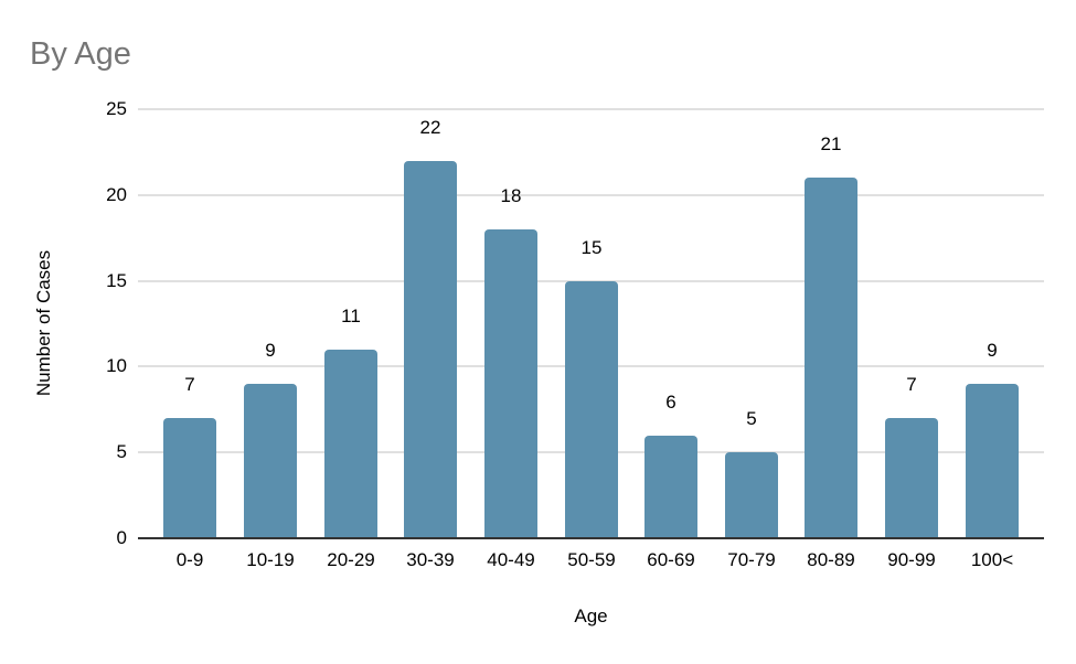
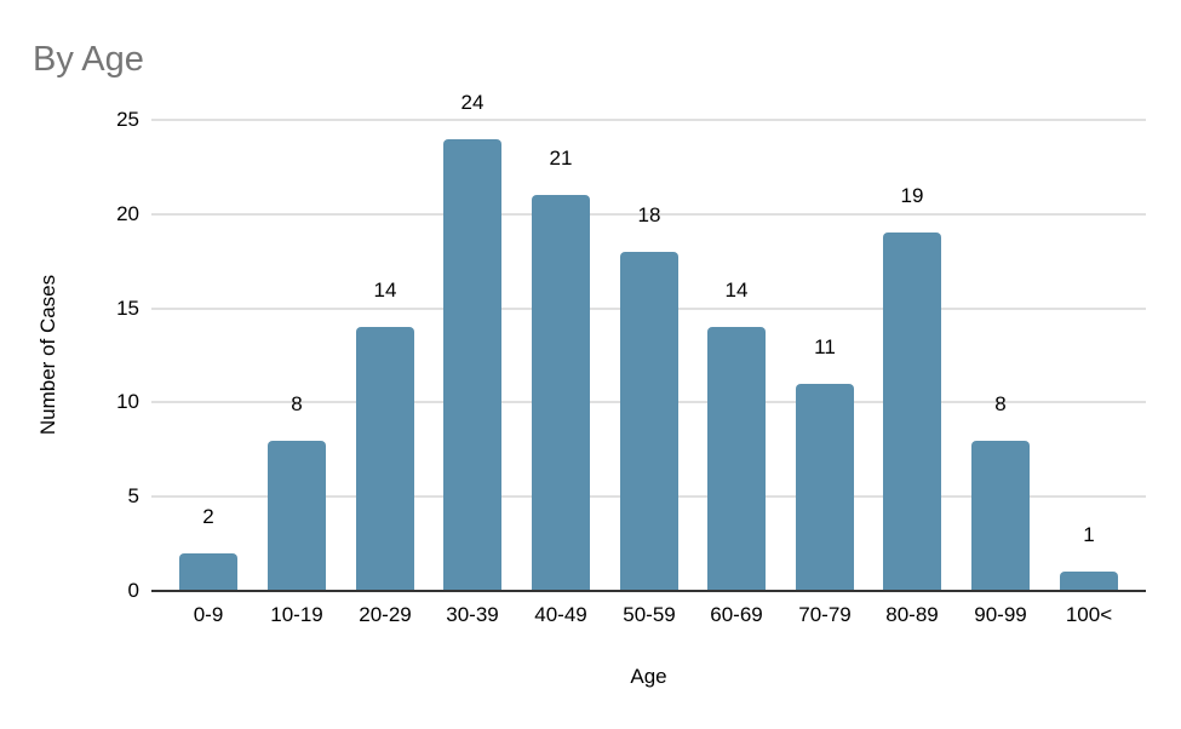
0-9: 7 -> 2
10-19: 9 -> 8
20-29: 11 -> 14
30-39: 22 -> 24
40-49: 18 -> 21
50-59: 15 -> 18
60-69: 6 -> 14
70-79: 5 -> 11
80-89: 21 -> 19
90-99: 7 -> 8
100<: 9 -> 1
